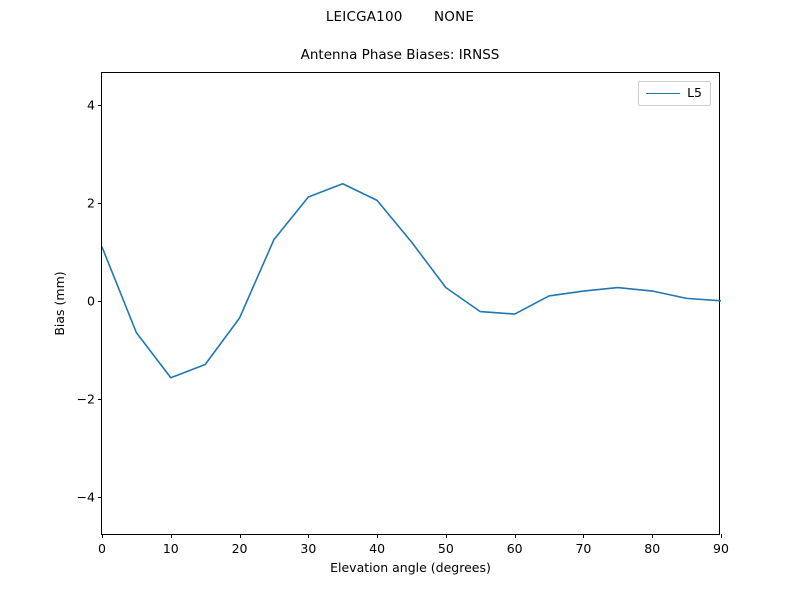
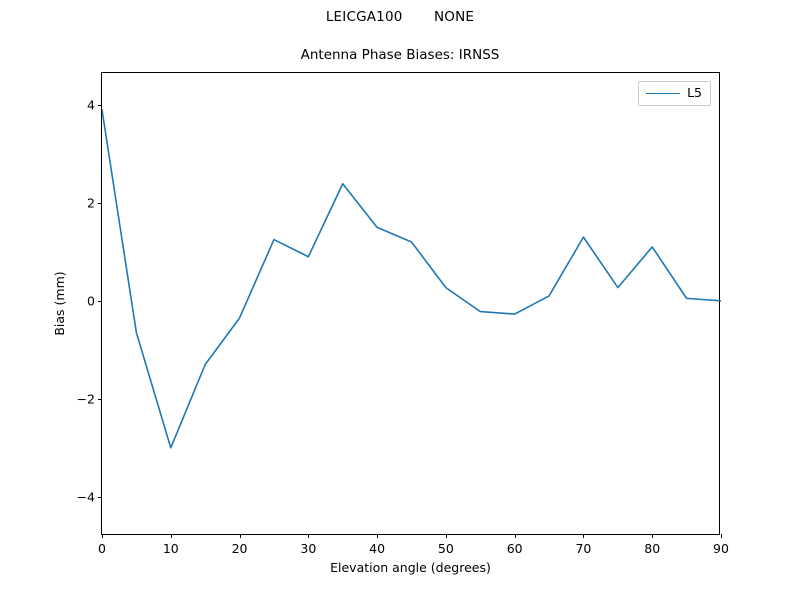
0: 1.1 -> 3.9
10: -1.6 -> -3.0
30: 2.1 -> 0.9
40: 2.0 -> 1.5
70: 0.2 -> 1.3
80: 0.2 -> 1.1
